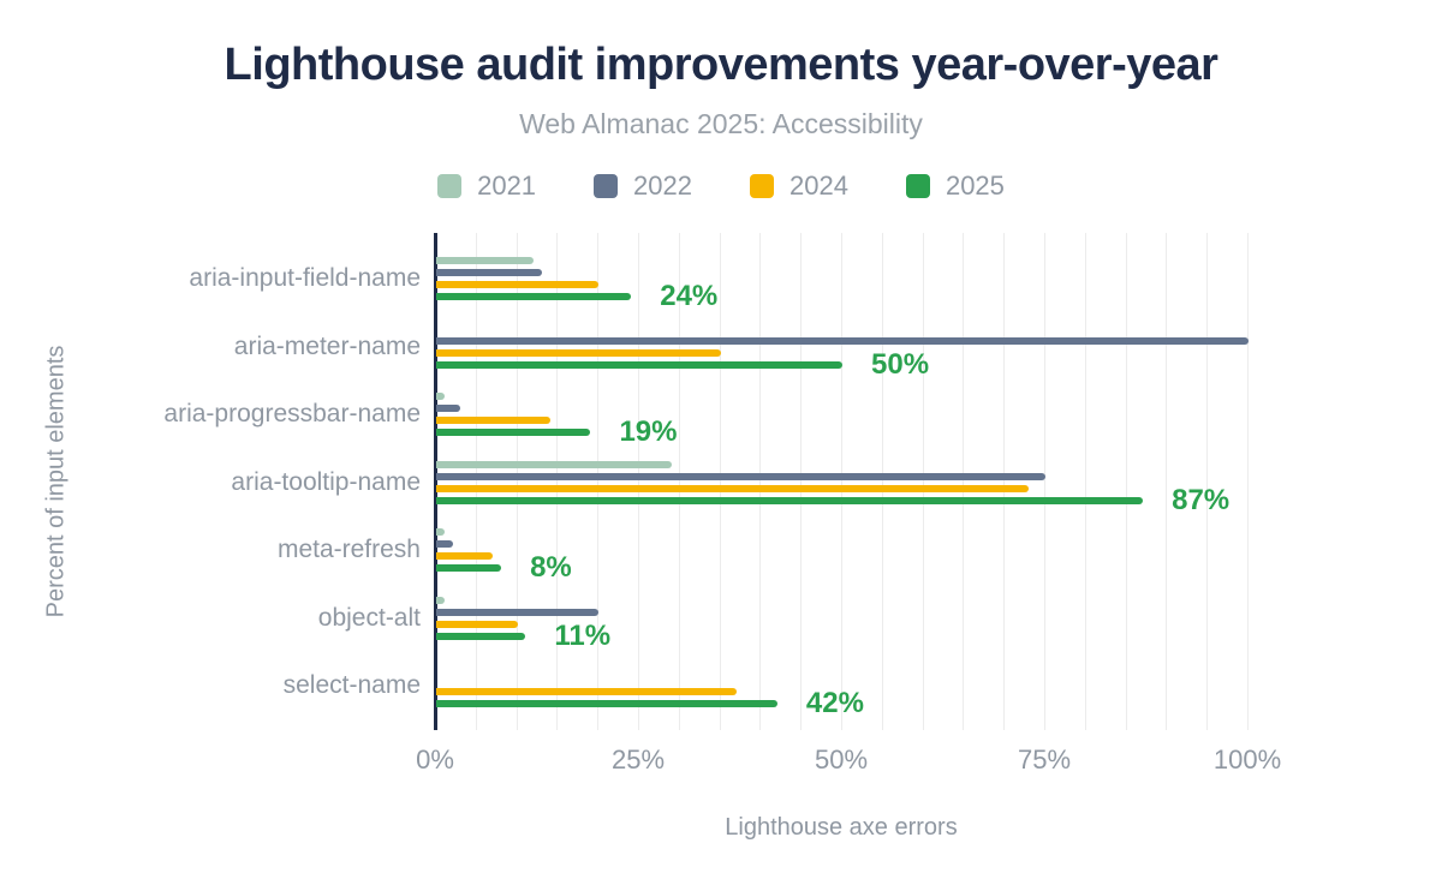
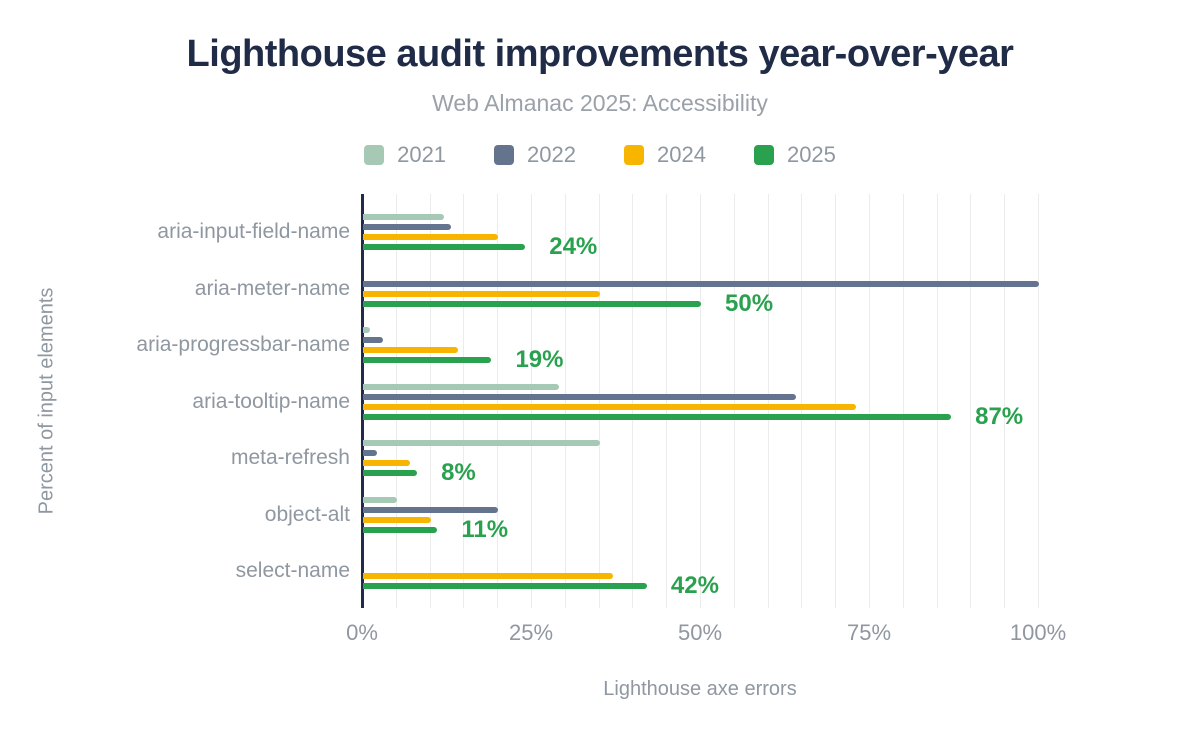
2022/aria-tooltip-name: 75% -> 64%
2021/meta-refresh: 1% -> 35%
2021/object-alt: 1% -> 5%
